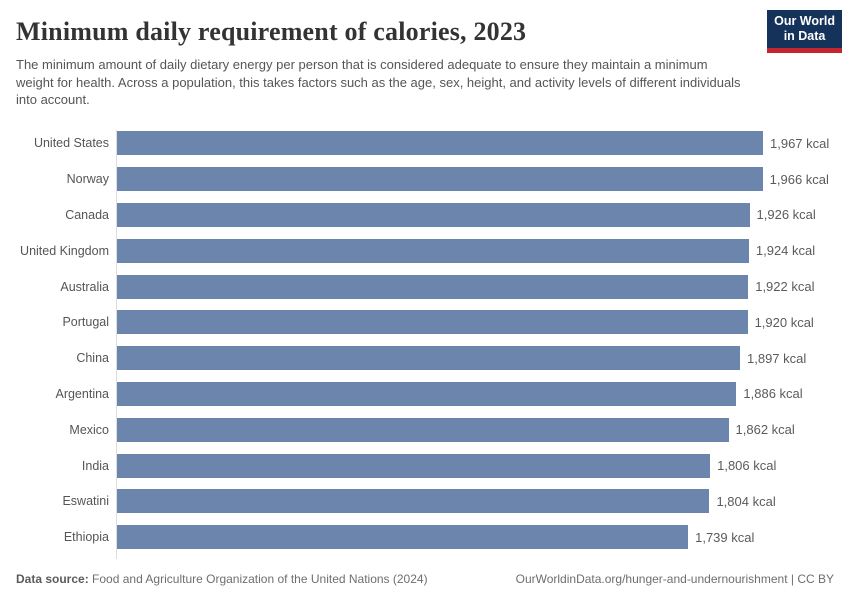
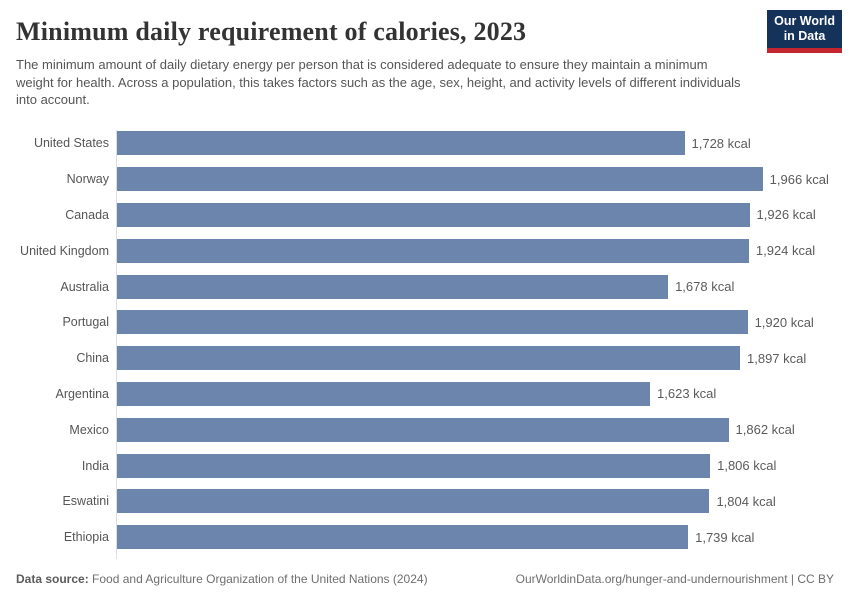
United States: 1,967 -> 1,728
Australia: 1,922 -> 1,678
Argentina: 1,886 -> 1,623
